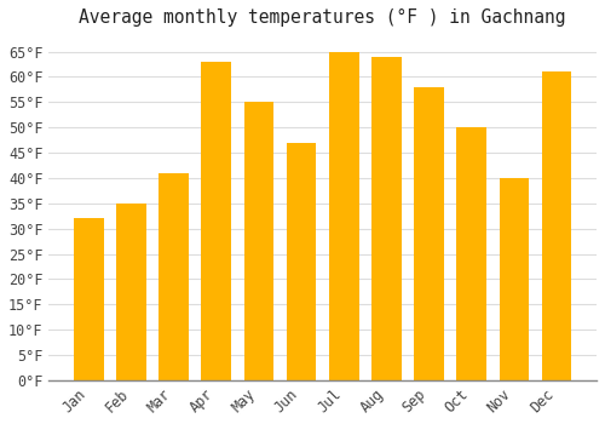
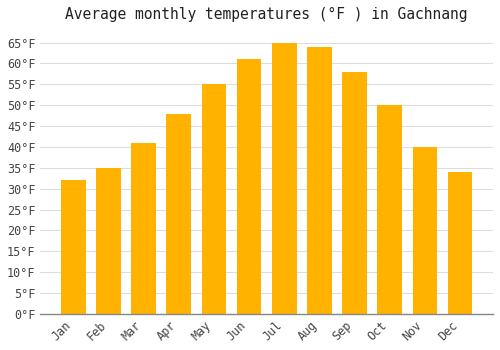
Apr: 63°F -> 48°F
Jun: 47°F -> 61°F
Dec: 61°F -> 34°F
